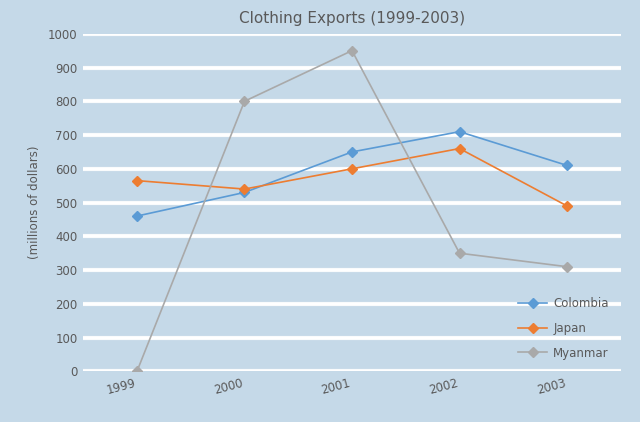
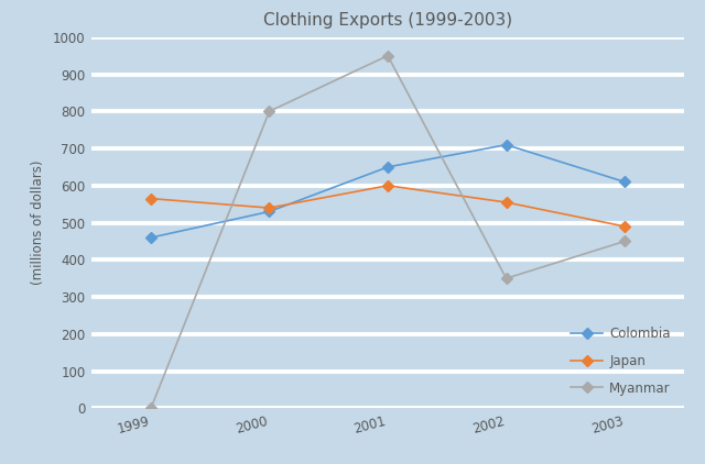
Japan/2002: 660 -> 555
Myanmar/2003: 310 -> 450
